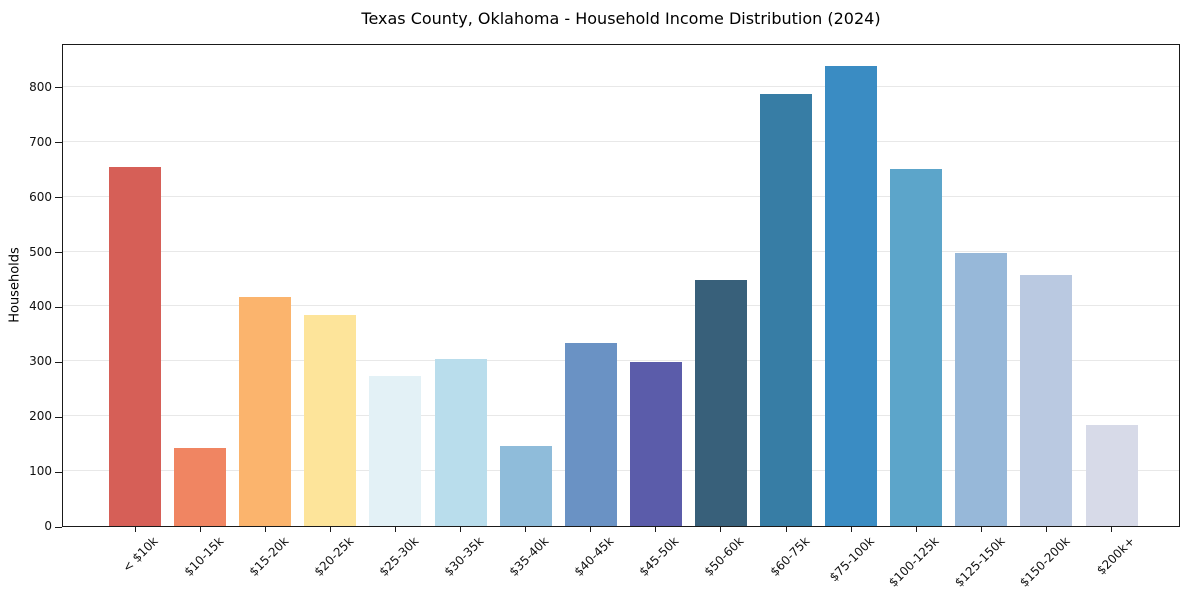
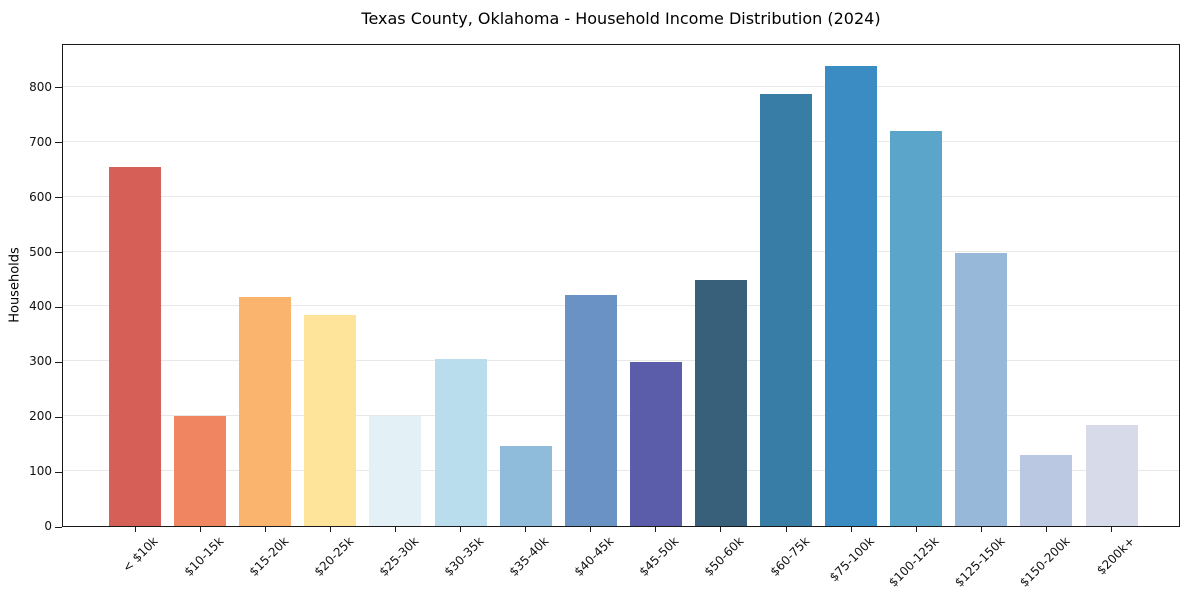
$10-15k: 140 -> 200
$25-30k: 270 -> 200
$40-45k: 330 -> 420
$100-125k: 650 -> 720
$150-200k: 460 -> 130
